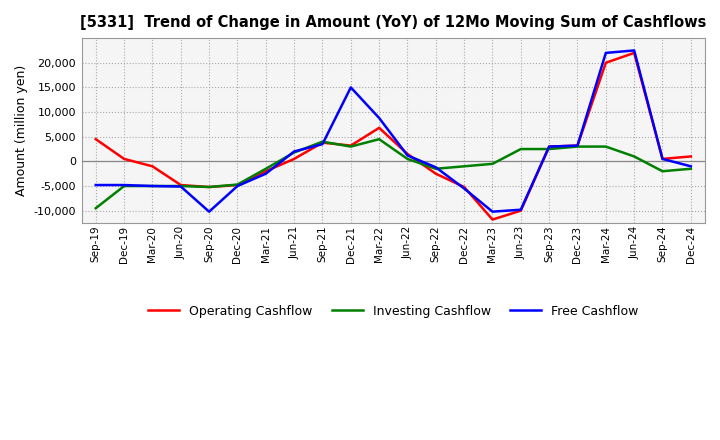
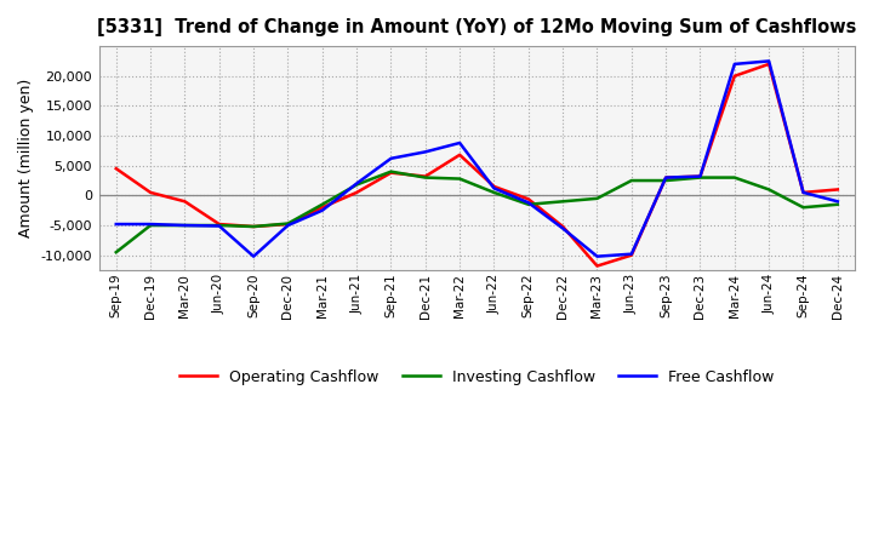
Free Cashflow/Sep-21: 3,500 -> 6,200
Free Cashflow/Dec-21: 15,000 -> 7,300
Investing Cashflow/Mar-22: 4,500 -> 2,800
Operating Cashflow/Sep-22: -2,500 -> -600
